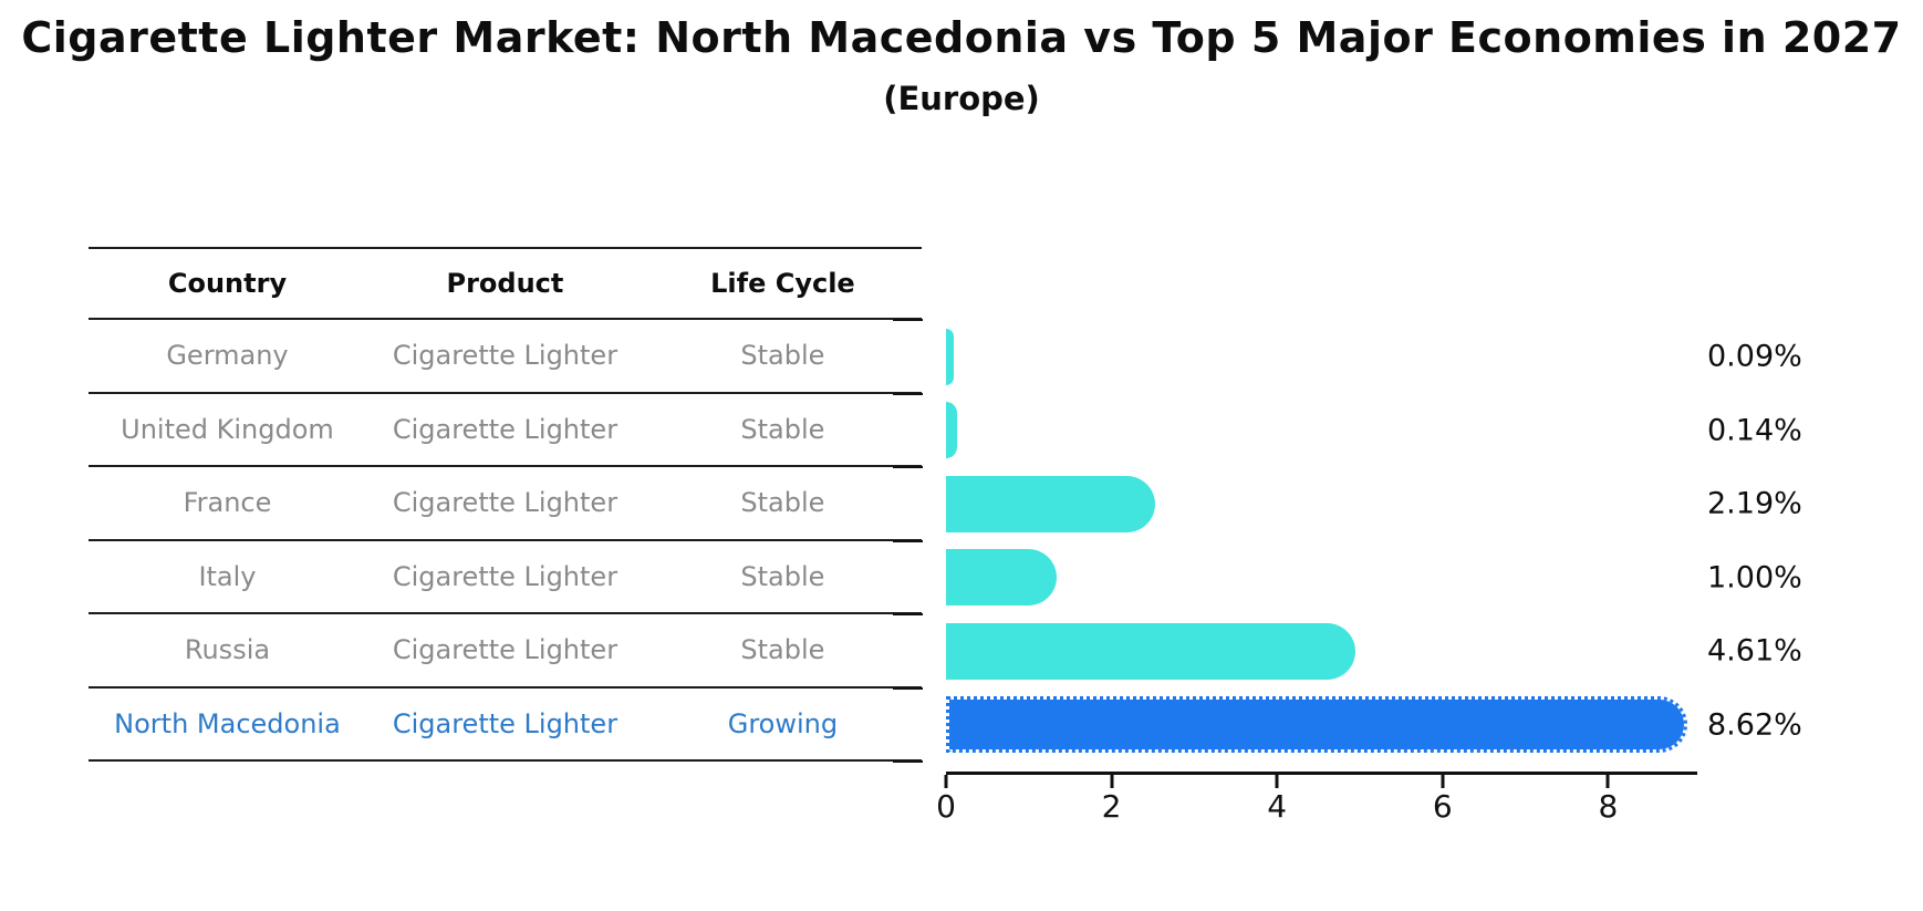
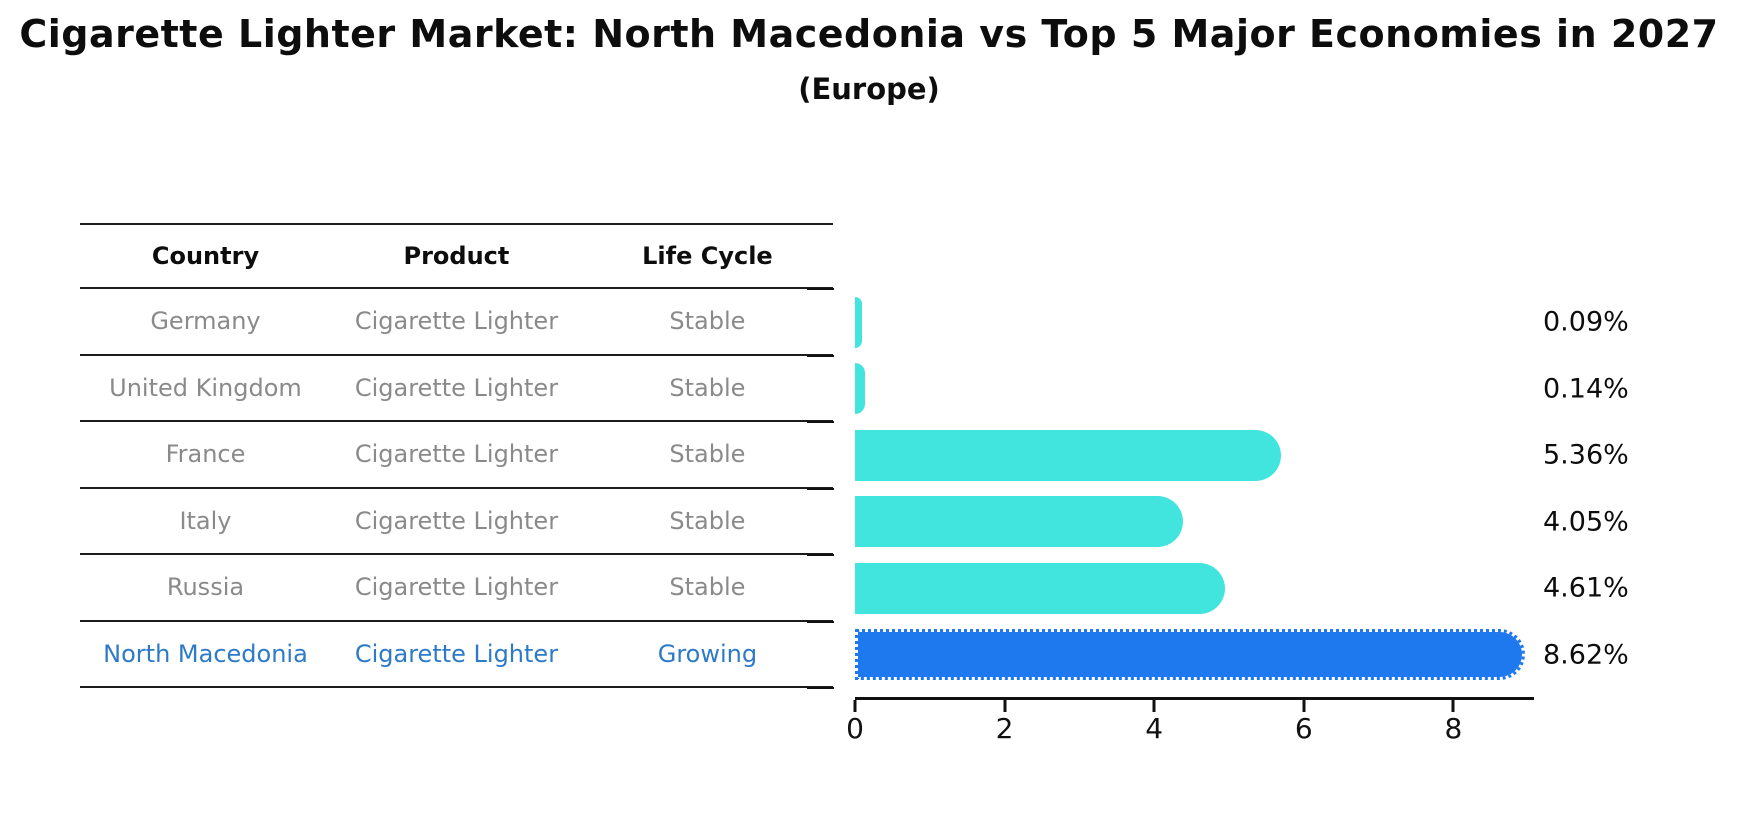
France: 2.19% -> 5.36%
Italy: 1.00% -> 4.05%
